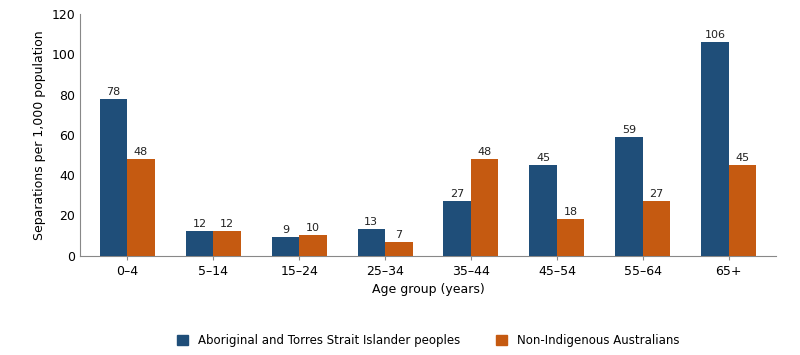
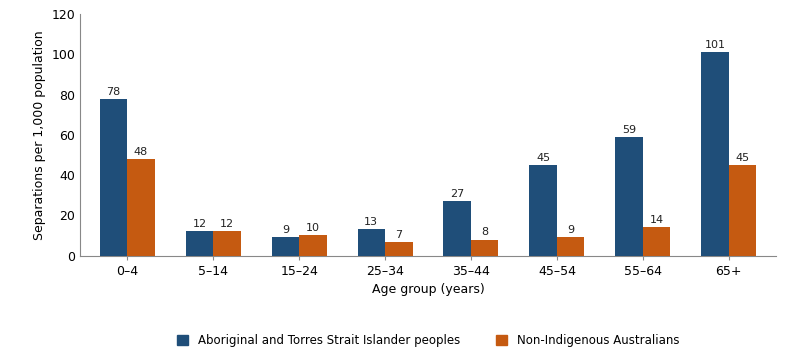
Non-Indigenous Australians/35–44: 48 -> 8
Non-Indigenous Australians/45–54: 18 -> 9
Non-Indigenous Australians/55–64: 27 -> 14
Aboriginal and Torres Strait Islander peoples/65+: 106 -> 101
